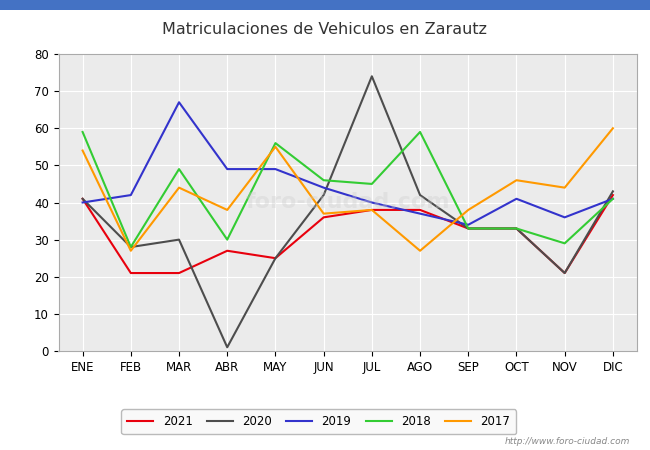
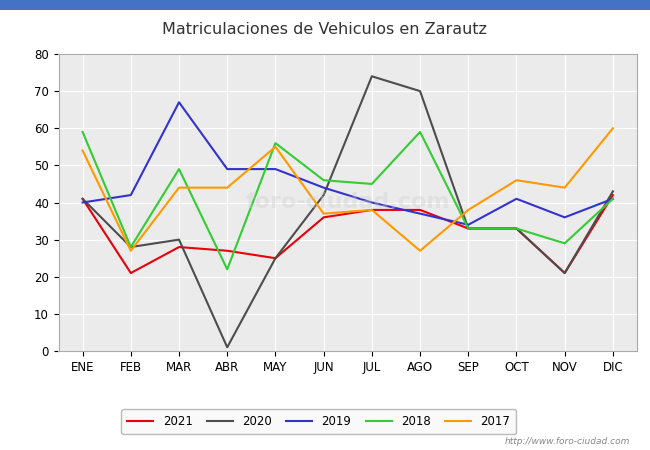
2021/MAR: 21 -> 28
2018/ABR: 30 -> 22
2017/ABR: 38 -> 44
2020/AGO: 42 -> 70
